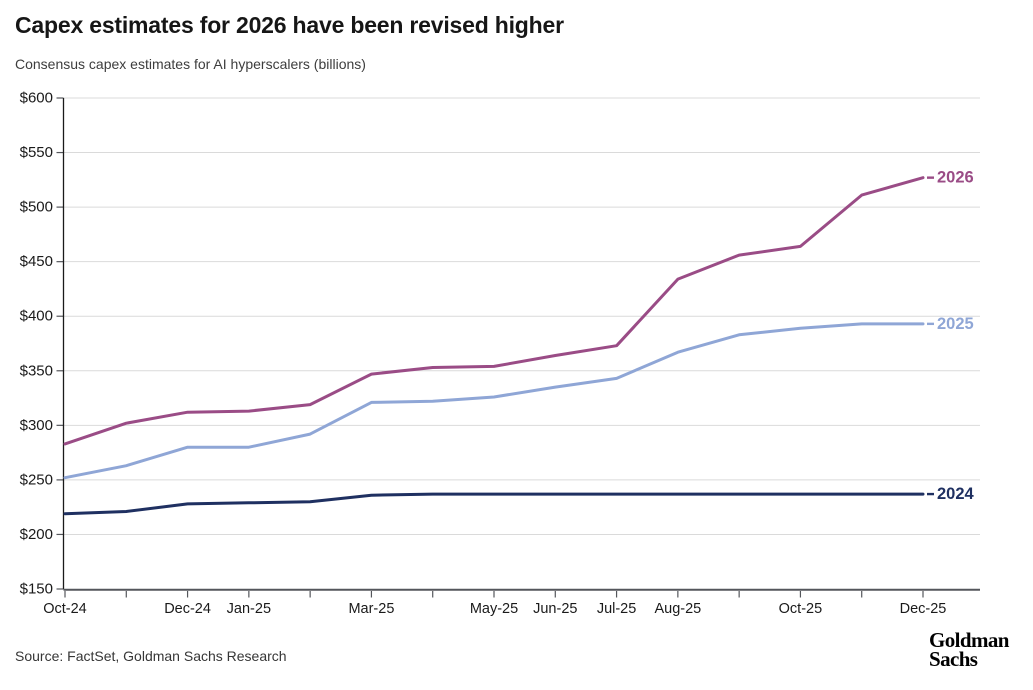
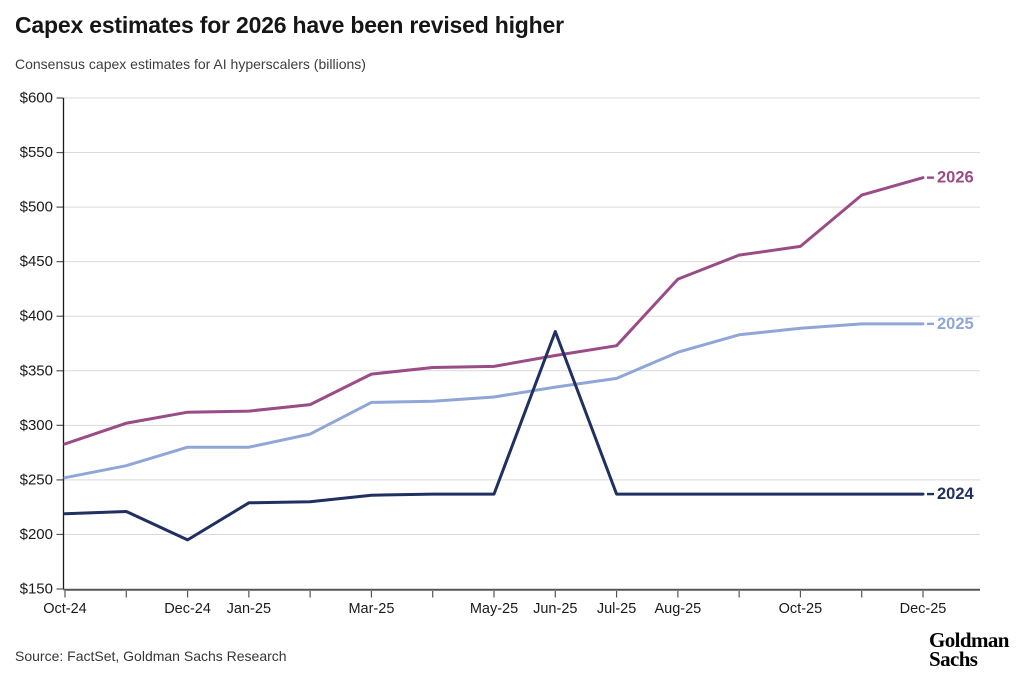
2024/Dec-24: $228 -> $195
2024/Jun-25: $237 -> $386
